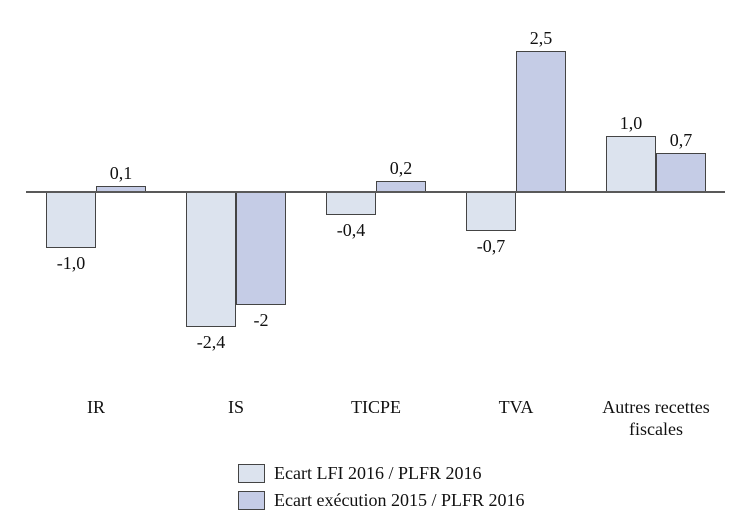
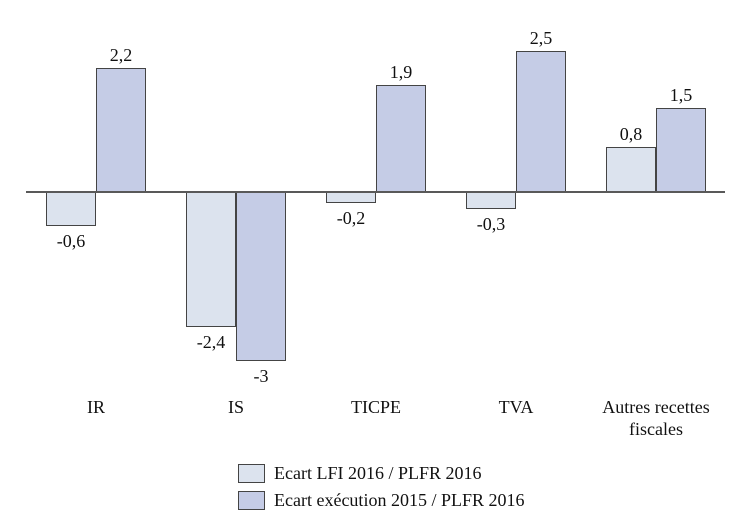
Ecart LFI 2016 / PLFR 2016/IR: -1,0 -> -0,6
Ecart exécution 2015 / PLFR 2016/IR: 0,1 -> 2,2
Ecart exécution 2015 / PLFR 2016/IS: -2 -> -3
Ecart LFI 2016 / PLFR 2016/TICPE: -0,4 -> -0,2
Ecart exécution 2015 / PLFR 2016/TICPE: 0,2 -> 1,9
Ecart LFI 2016 / PLFR 2016/TVA: -0,7 -> -0,3
Ecart LFI 2016 / PLFR 2016/Autres recettes fiscales: 1,0 -> 0,8
Ecart exécution 2015 / PLFR 2016/Autres recettes fiscales: 0,7 -> 1,5
